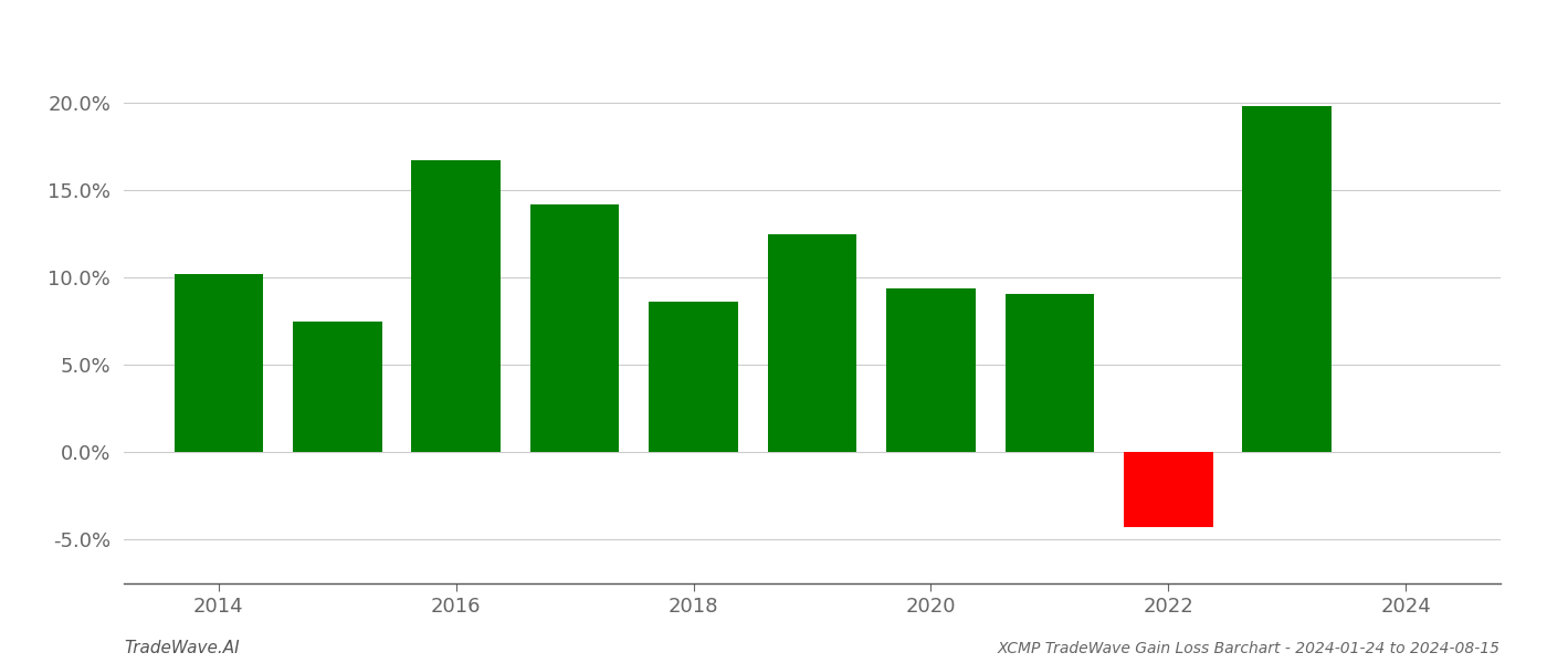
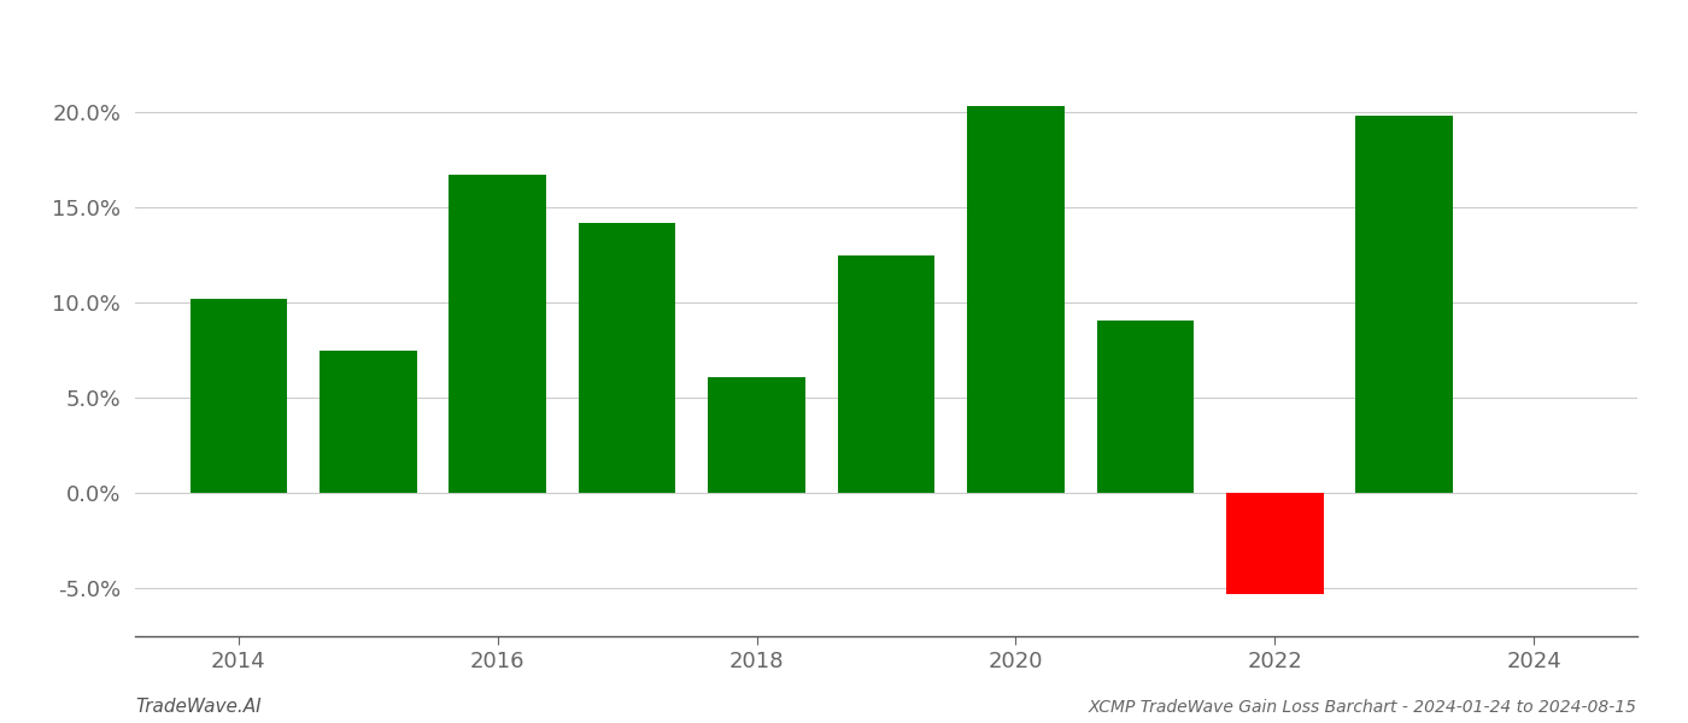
2018: 8.6% -> 6.1%
2020: 9.4% -> 20.3%
2022: -4.3% -> -5.3%
